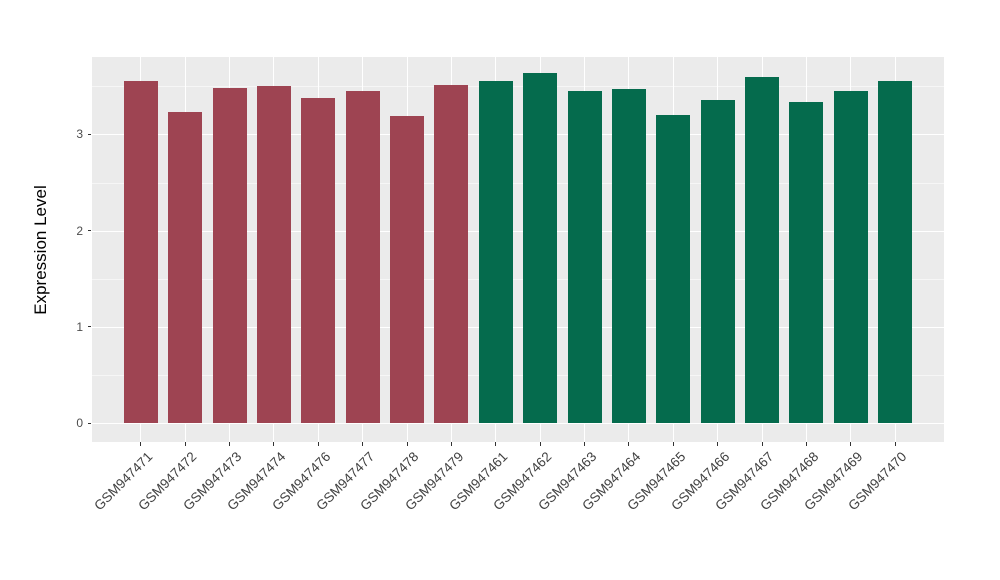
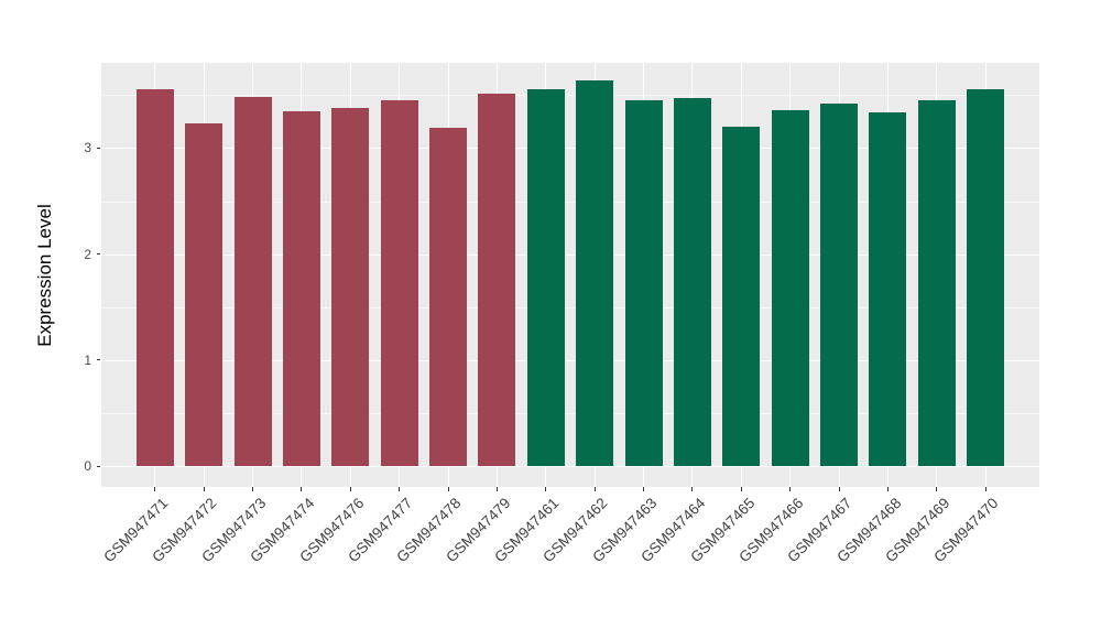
GSM947474: 3.5 -> 3.4
GSM947467: 3.6 -> 3.4
